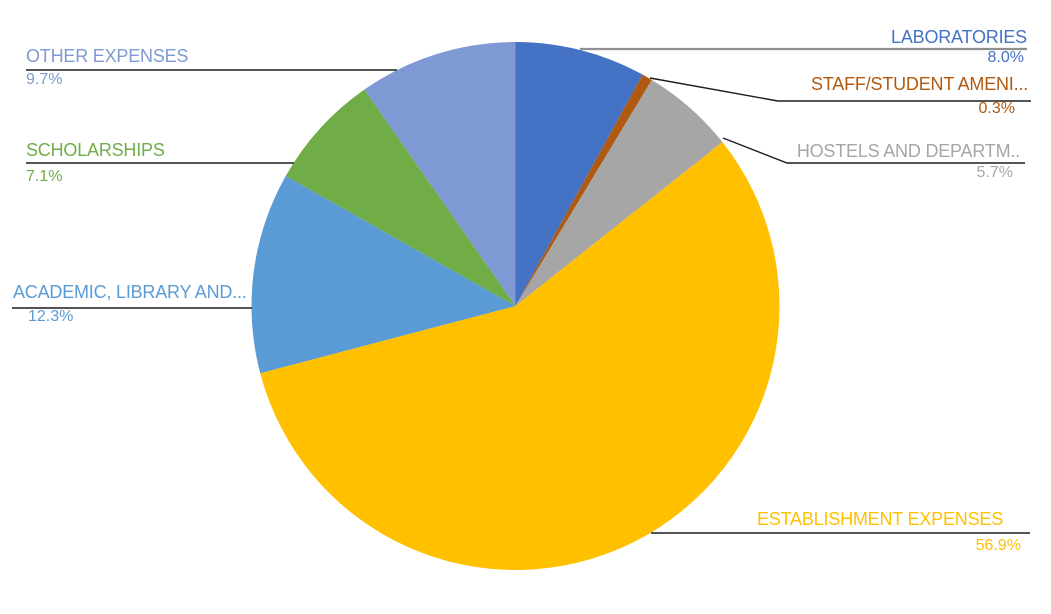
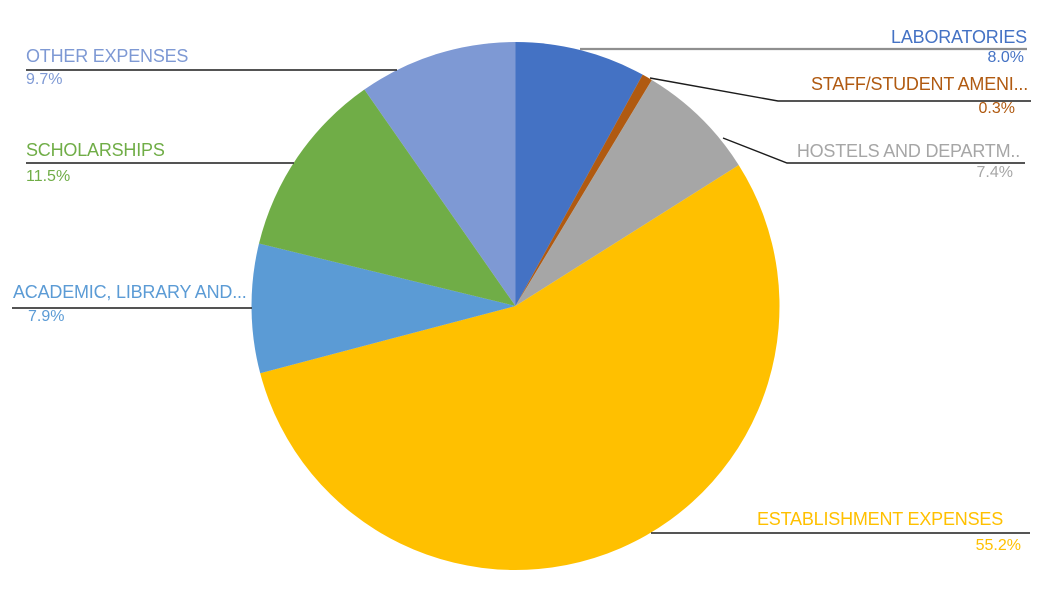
HOSTELS AND DEPARTM..: 5.7% -> 7.4%
ESTABLISHMENT EXPENSES: 56.9% -> 55.2%
ACADEMIC, LIBRARY AND...: 12.3% -> 7.9%
SCHOLARSHIPS: 7.1% -> 11.5%
